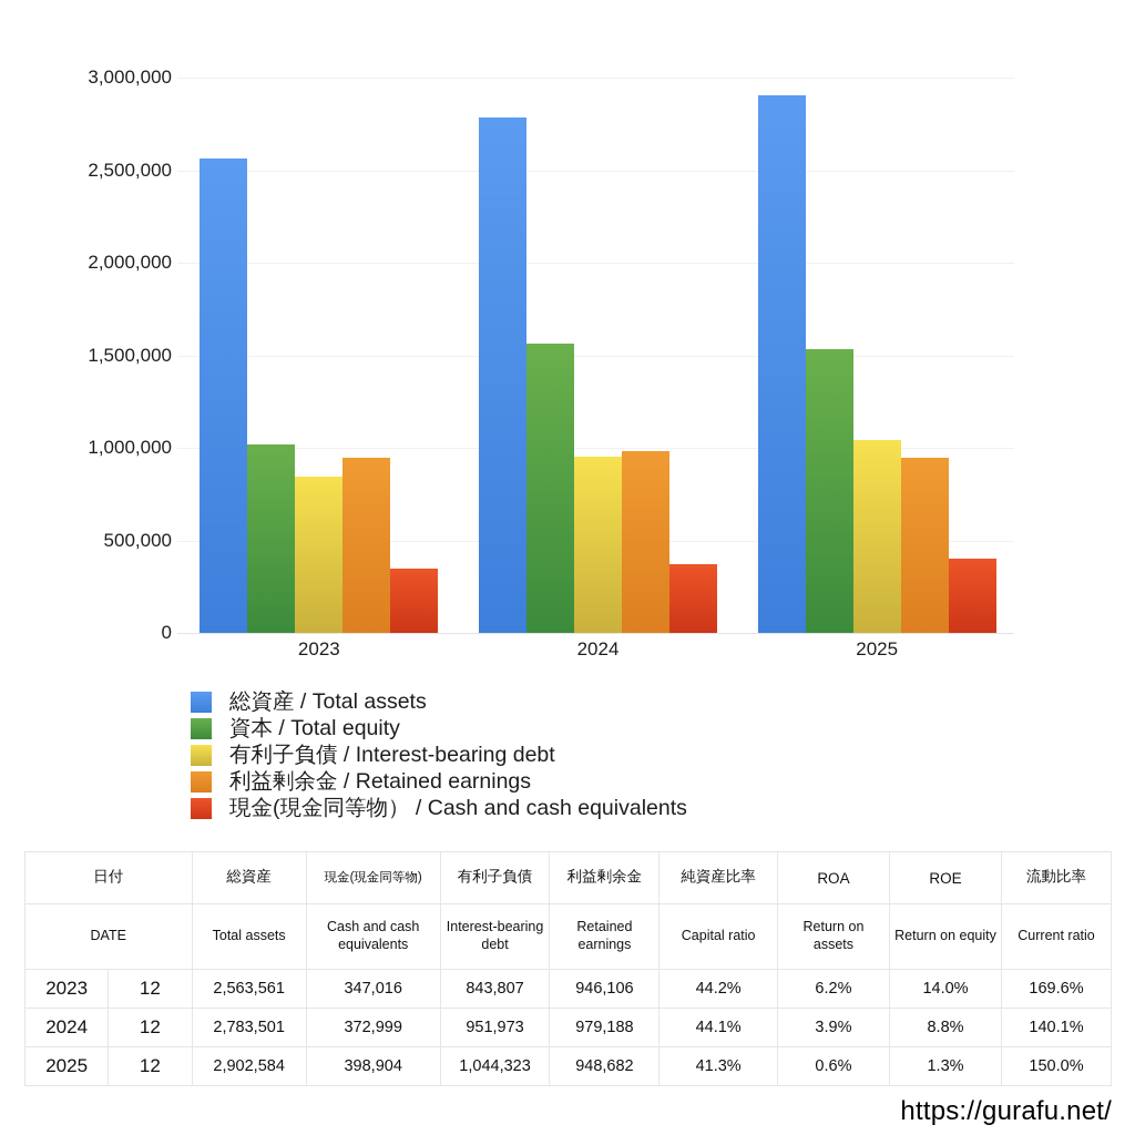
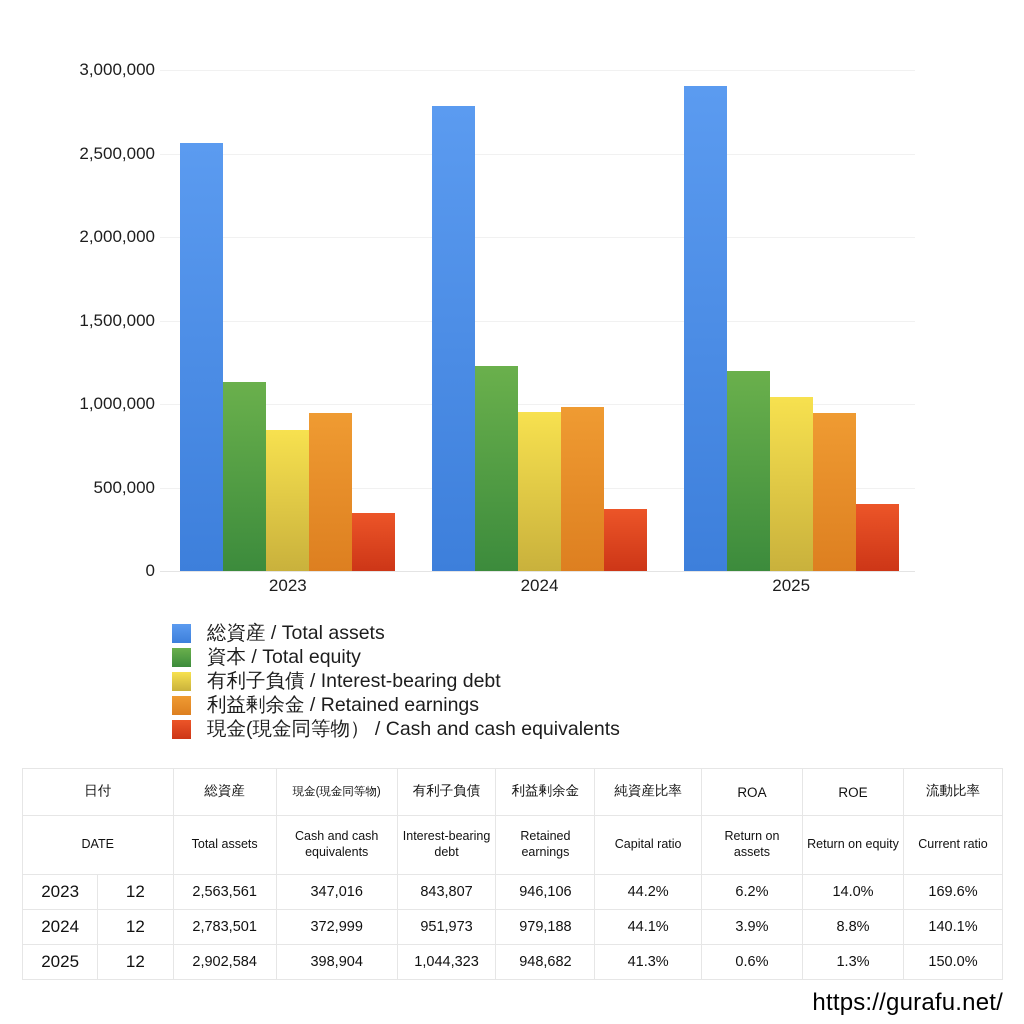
資本 / Total equity/2023: 1020000 -> 1130000
資本 / Total equity/2024: 1560000 -> 1230000
資本 / Total equity/2025: 1530000 -> 1200000
